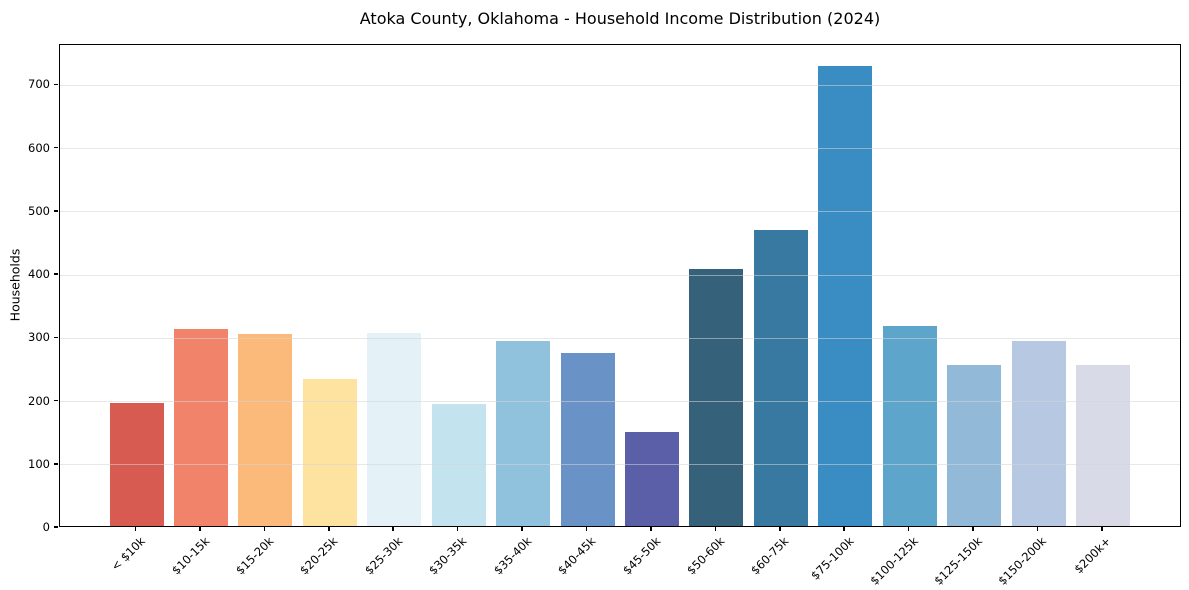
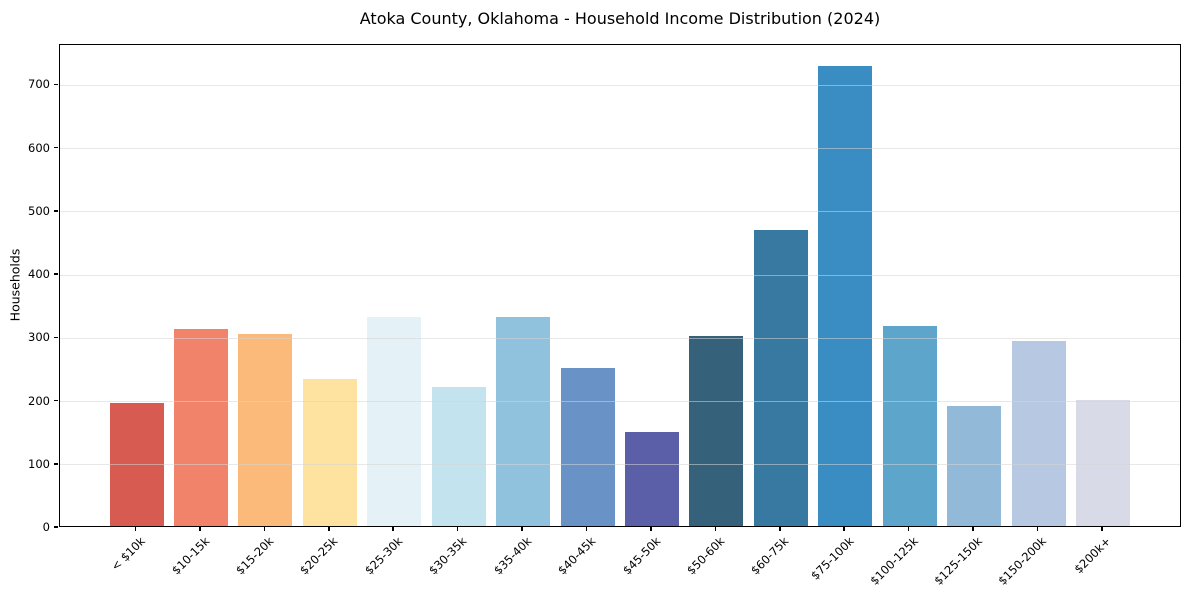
$25-30k: 310 -> 330
$30-35k: 190 -> 220
$35-40k: 290 -> 330
$40-45k: 270 -> 250
$50-60k: 410 -> 300
$125-150k: 260 -> 190
$200k+: 250 -> 200
